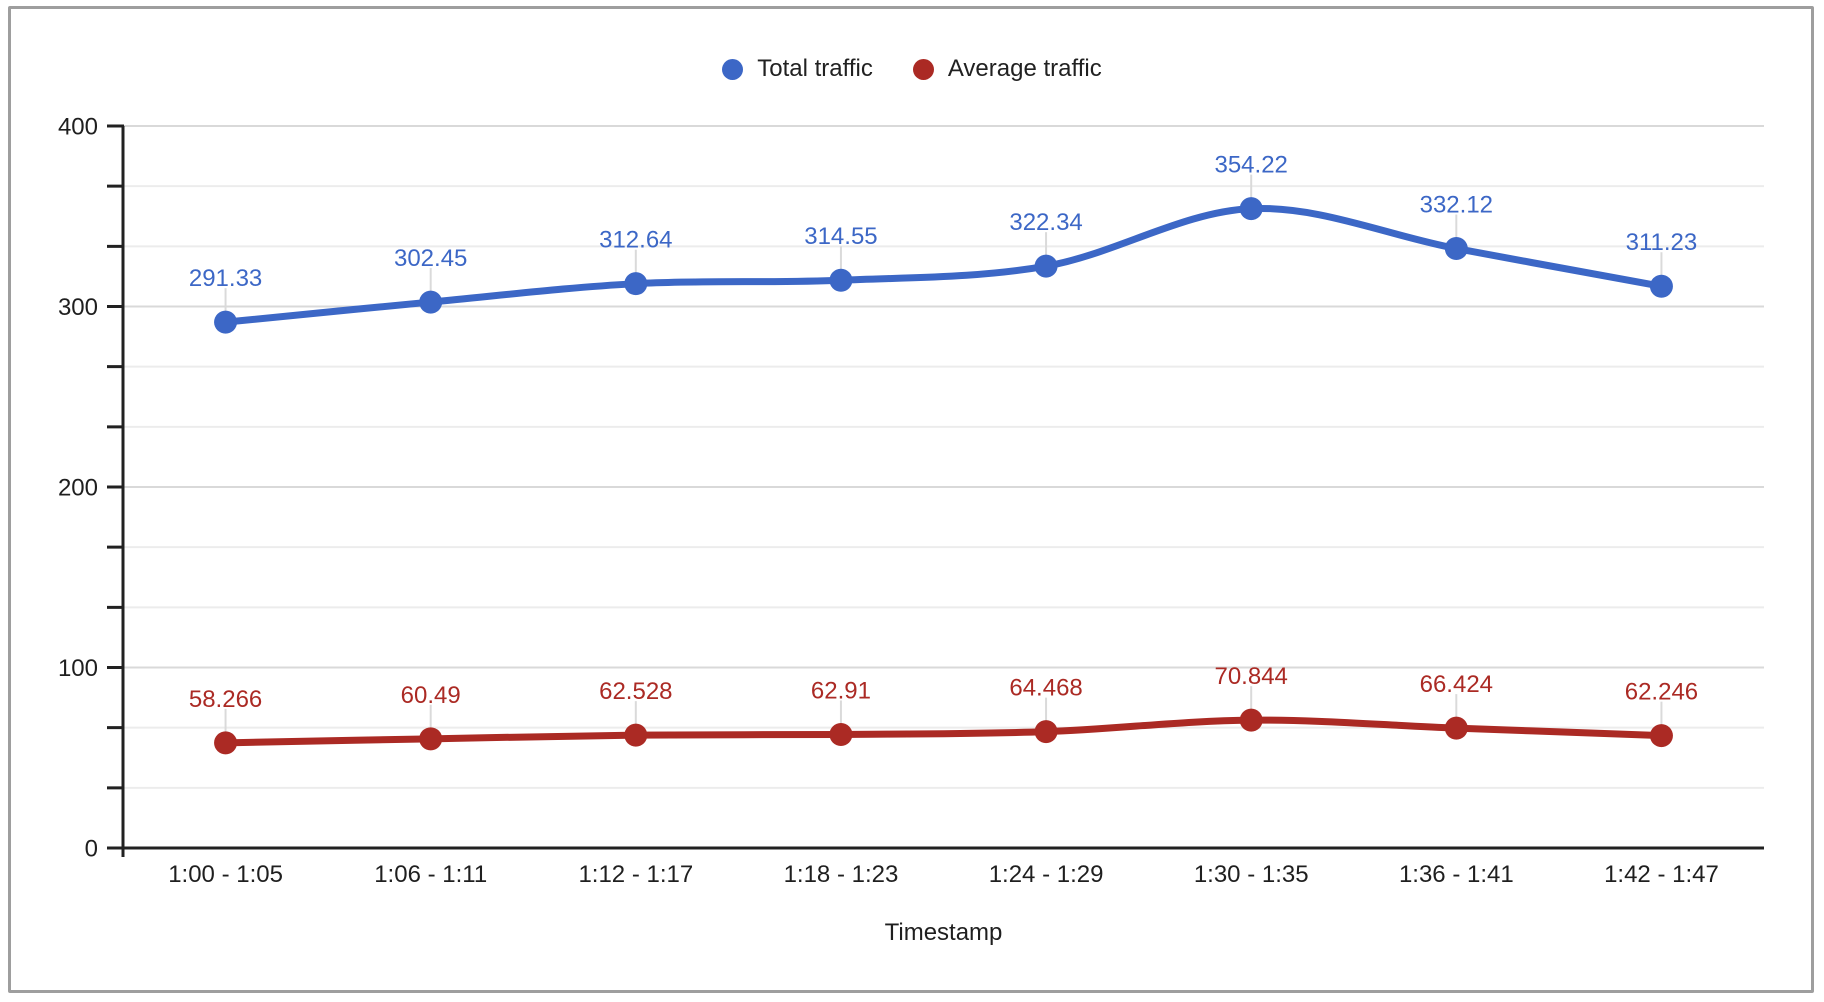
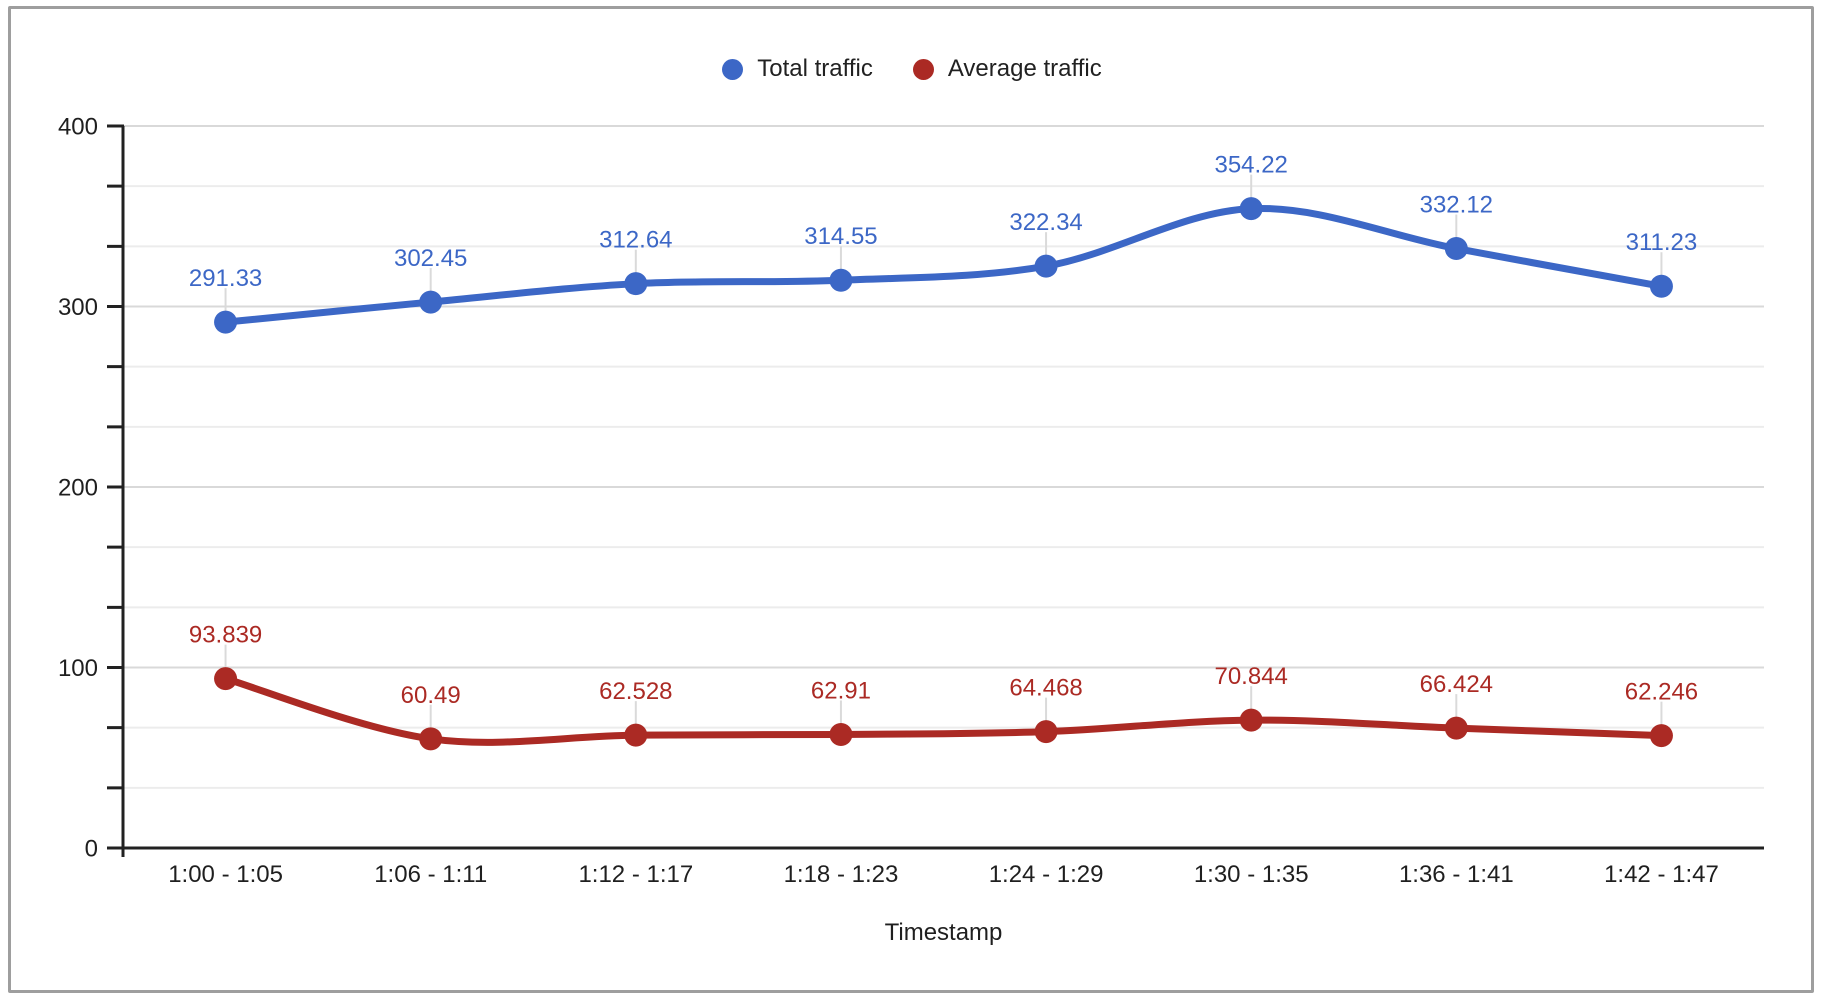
Average traffic/1:00 - 1:05: 58.266 -> 93.839
